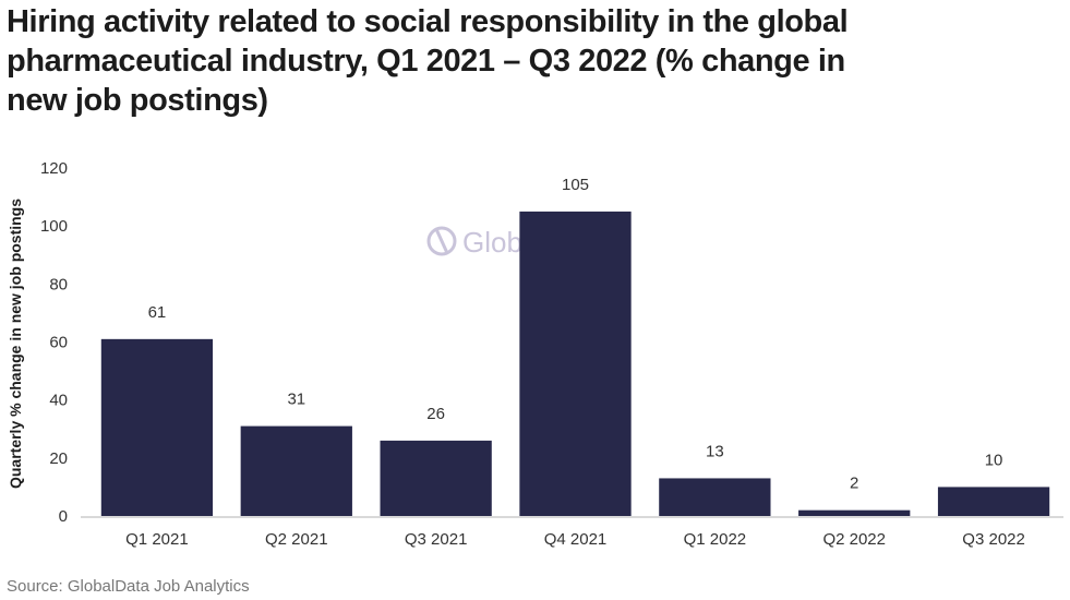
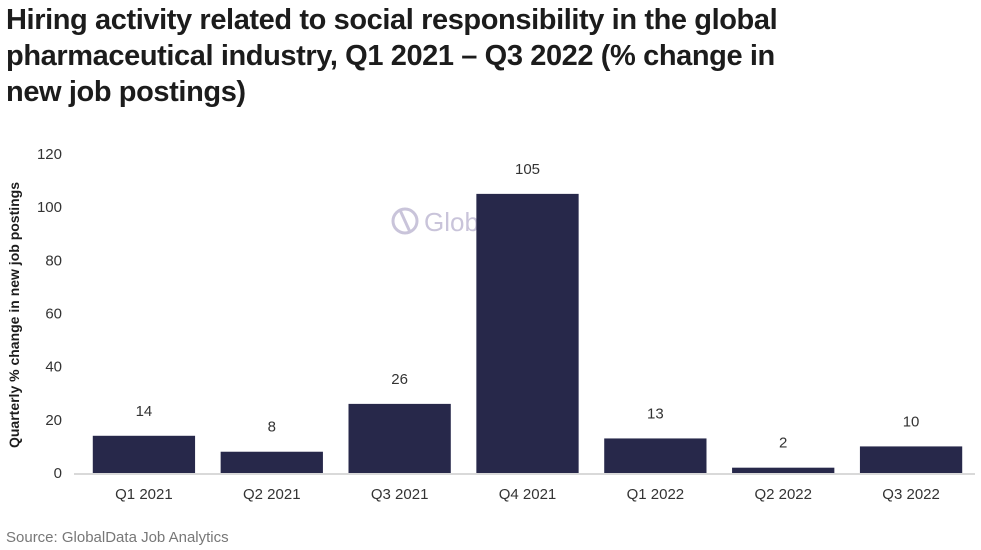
Q1 2021: 61 -> 14
Q2 2021: 31 -> 8
